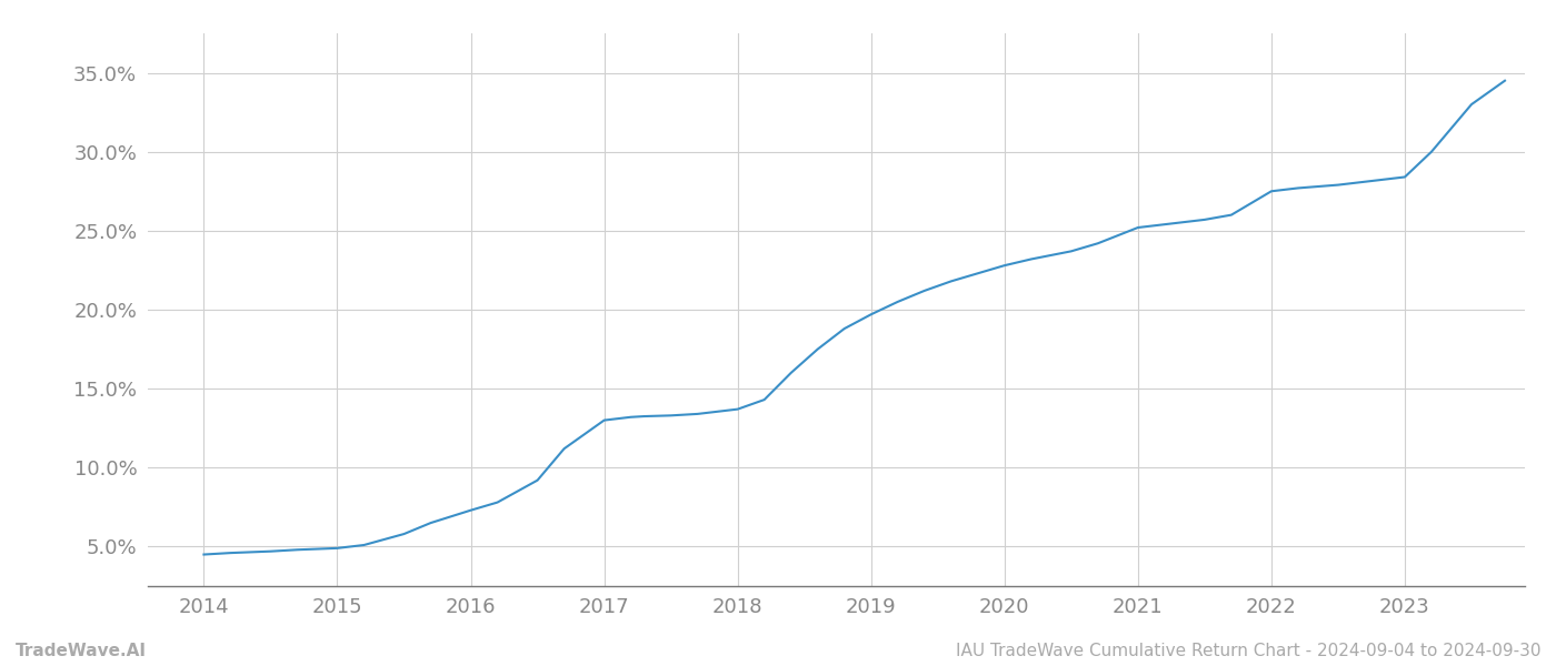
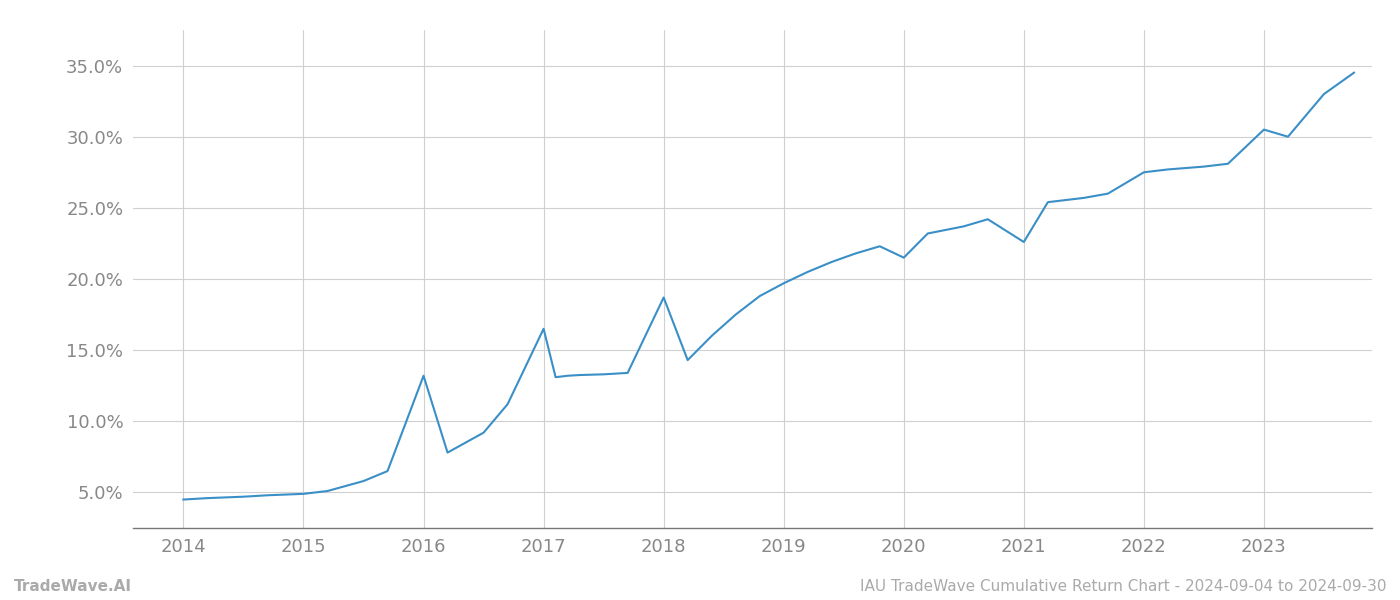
2016: 7.3% -> 13.2%
2017: 13.0% -> 16.5%
2018: 13.7% -> 18.7%
2020: 22.8% -> 21.5%
2021: 25.2% -> 22.6%
2023: 28.4% -> 30.5%
